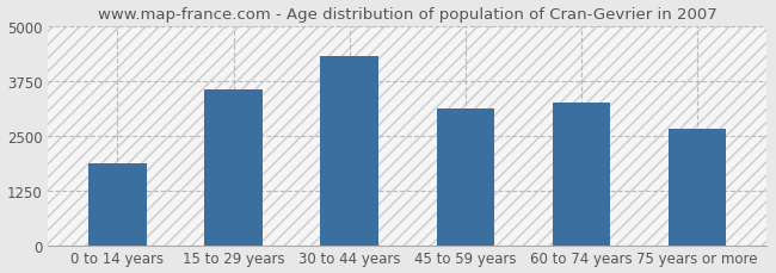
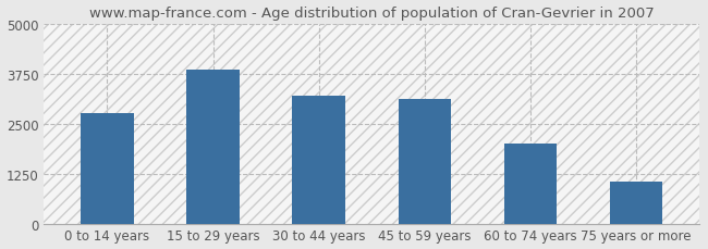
0 to 14 years: 1850 -> 2750
15 to 29 years: 3550 -> 3850
30 to 44 years: 4300 -> 3200
60 to 74 years: 3250 -> 2000
75 years or more: 2650 -> 1050
